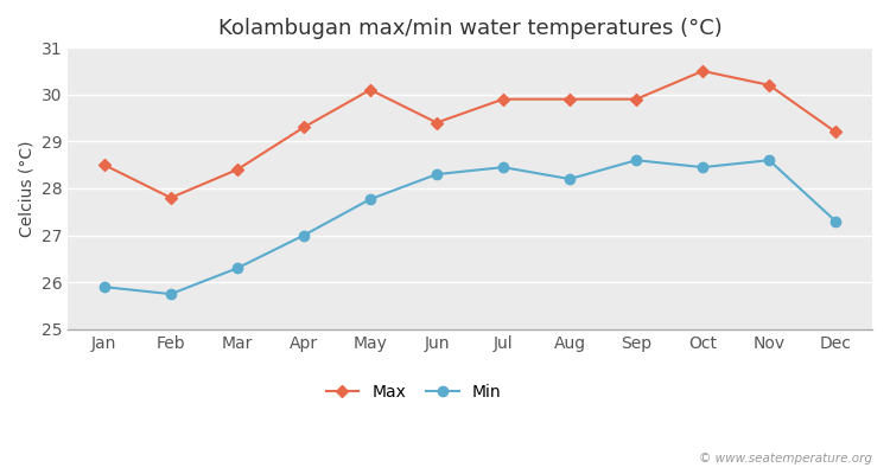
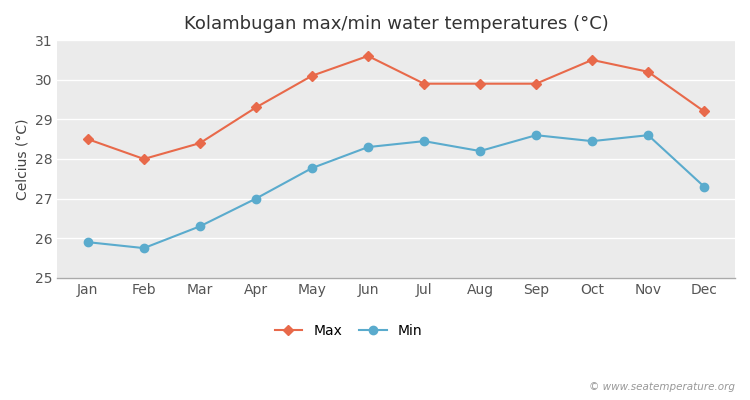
Max/Feb: 27.8 -> 28.0
Max/Jun: 29.4 -> 30.6
